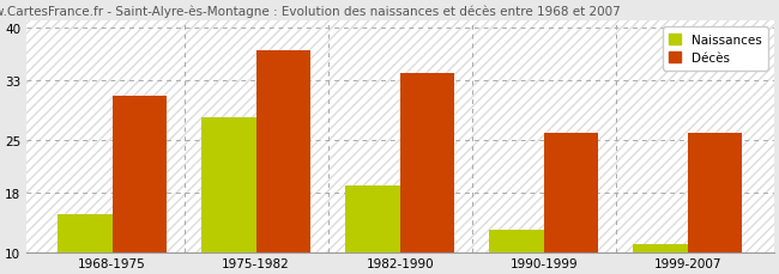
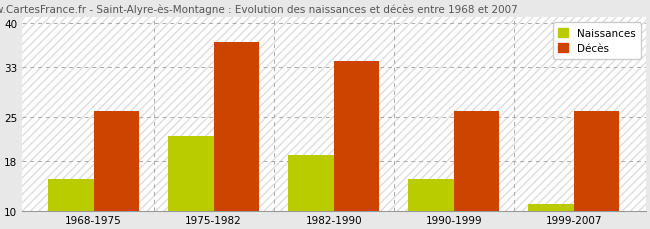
Décès/1968-1975: 31 -> 26
Naissances/1975-1982: 28 -> 22
Naissances/1990-1999: 13 -> 15
